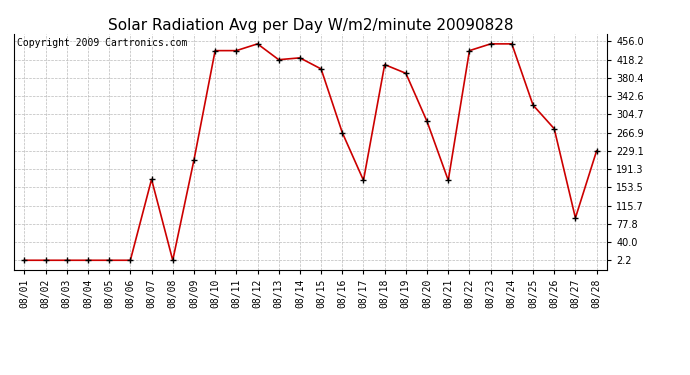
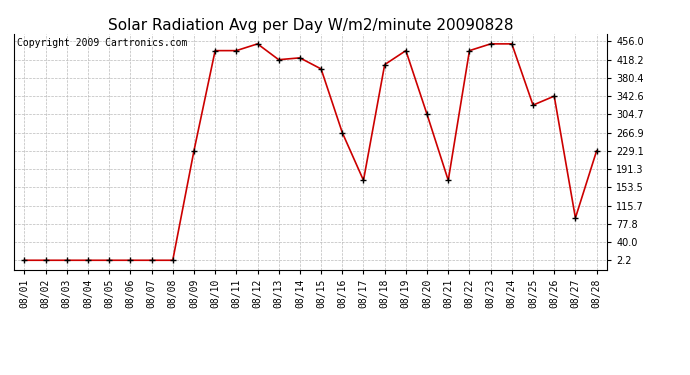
08/07: 170 -> 2
08/09: 210 -> 229
08/19: 390 -> 437
08/20: 290 -> 305
08/26: 275 -> 343
